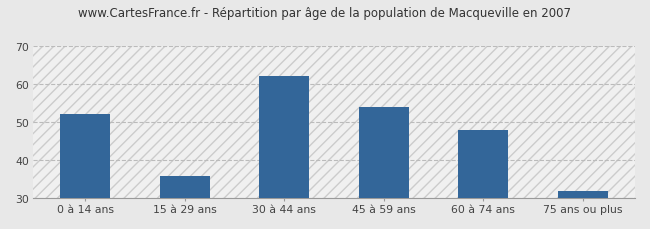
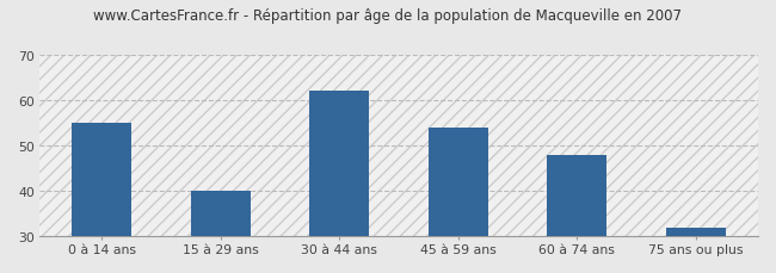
0 à 14 ans: 52 -> 55
15 à 29 ans: 36 -> 40
